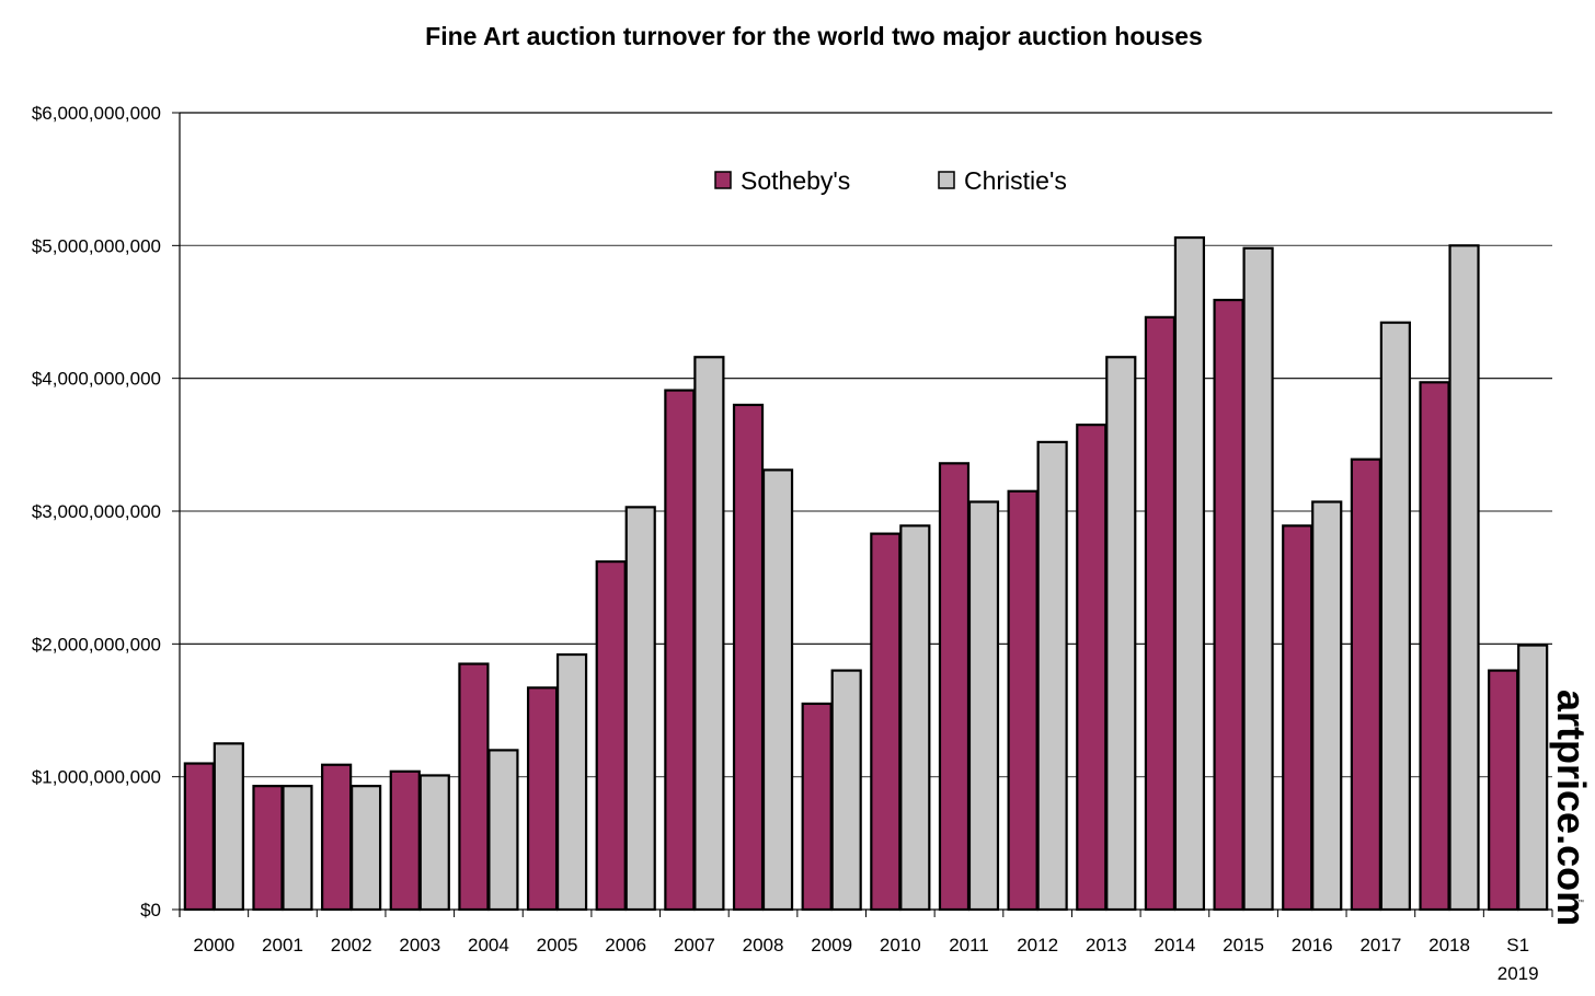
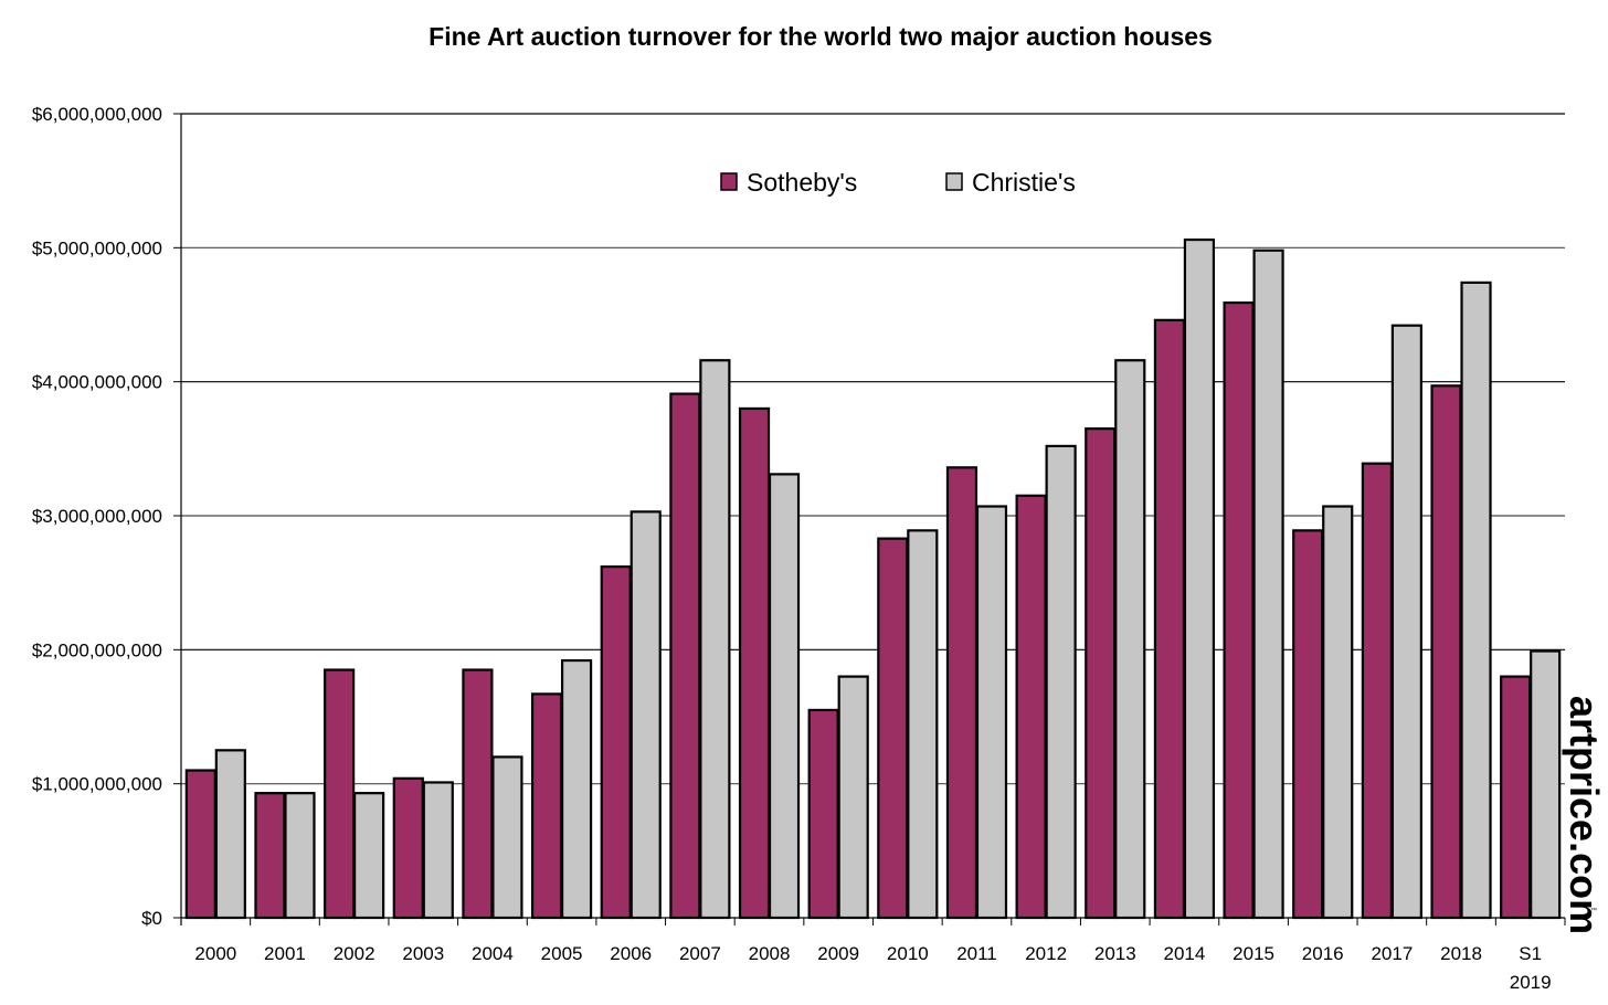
Sotheby's/2002: $1090000000 -> $1850000000
Christie's/2018: $5000000000 -> $4740000000
